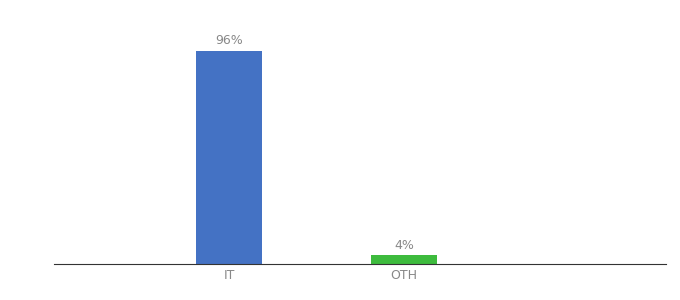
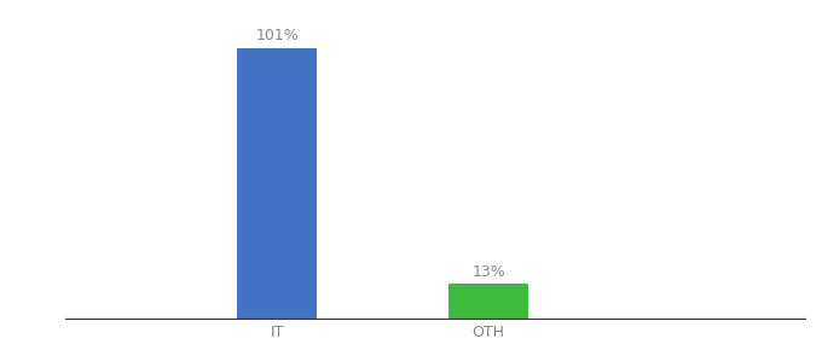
IT: 96% -> 101%
OTH: 4% -> 13%
